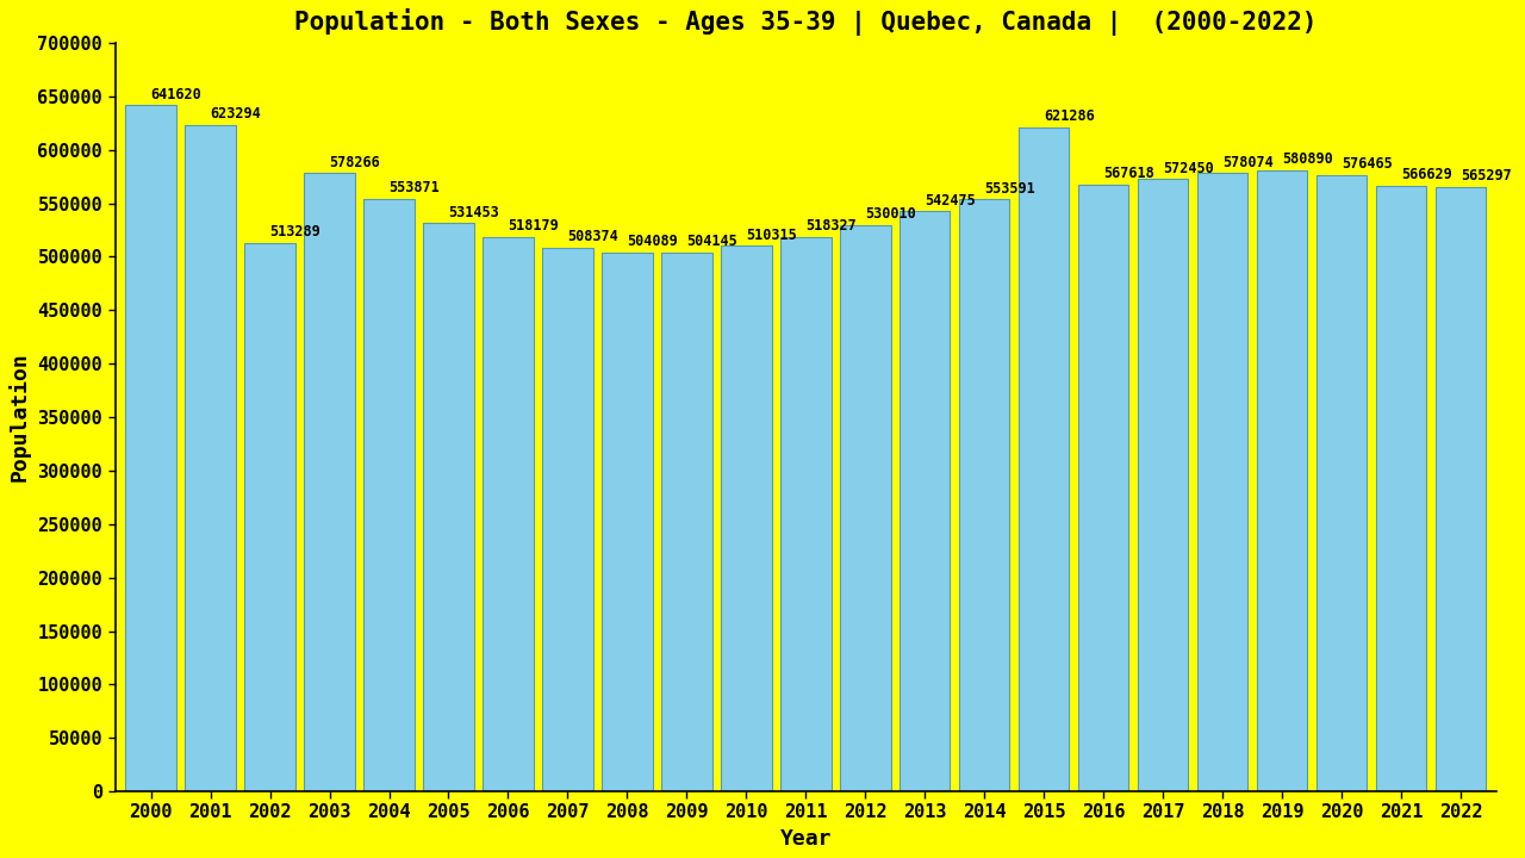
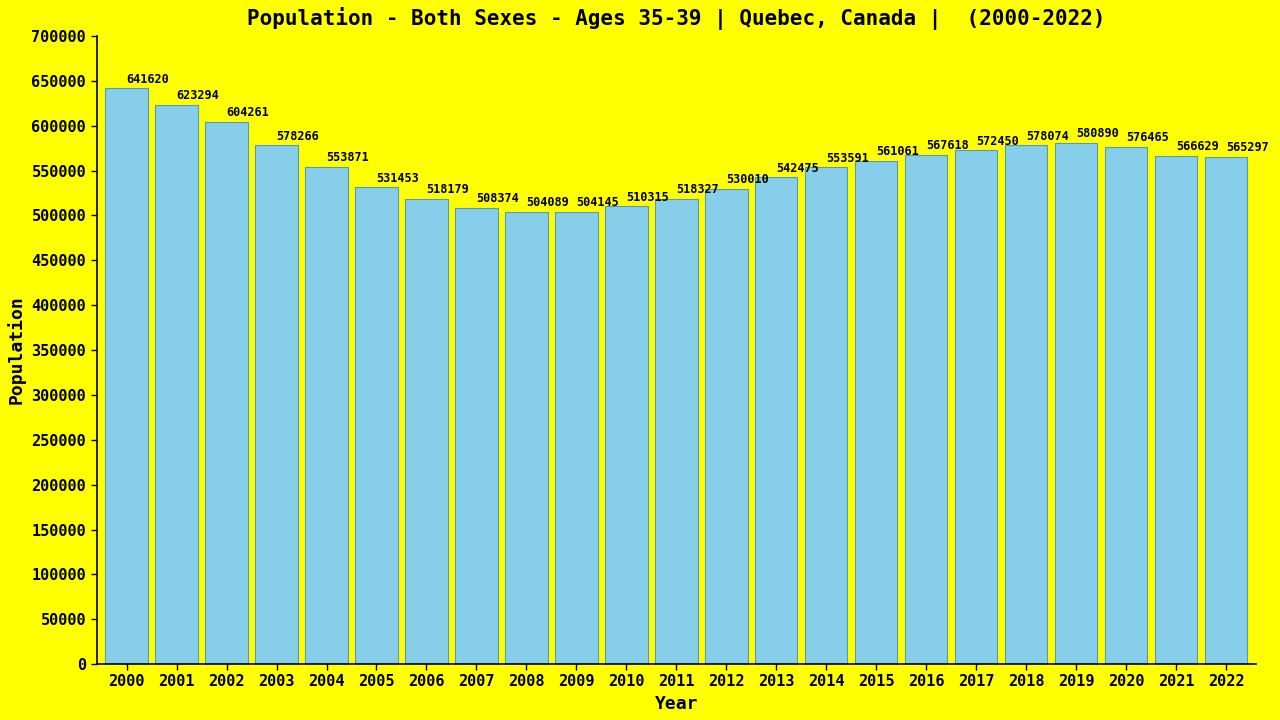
2002: 513289 -> 604261
2015: 621286 -> 561061
